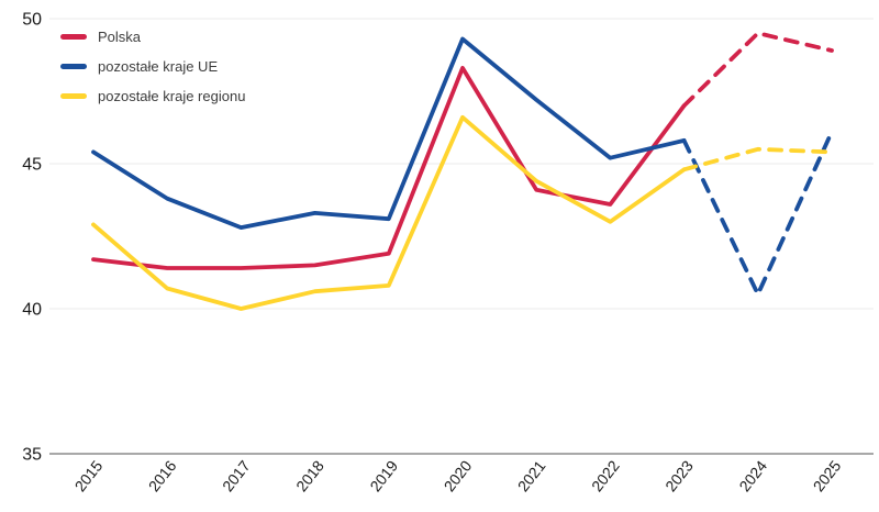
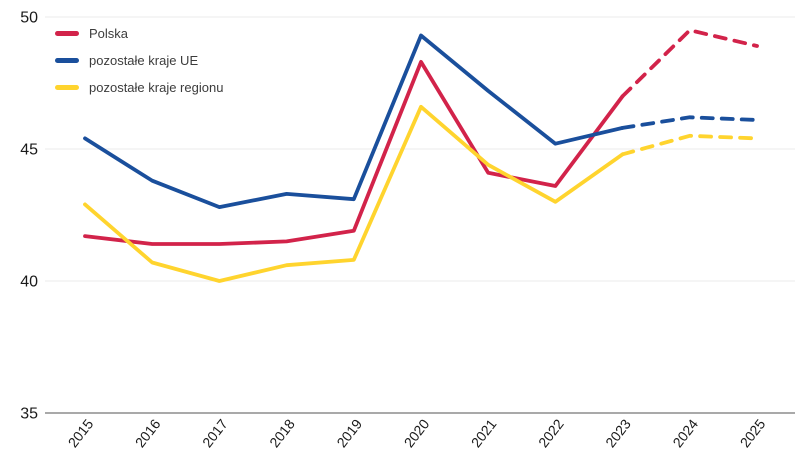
pozostałe kraje UE/2024: 40.5 -> 46.2
